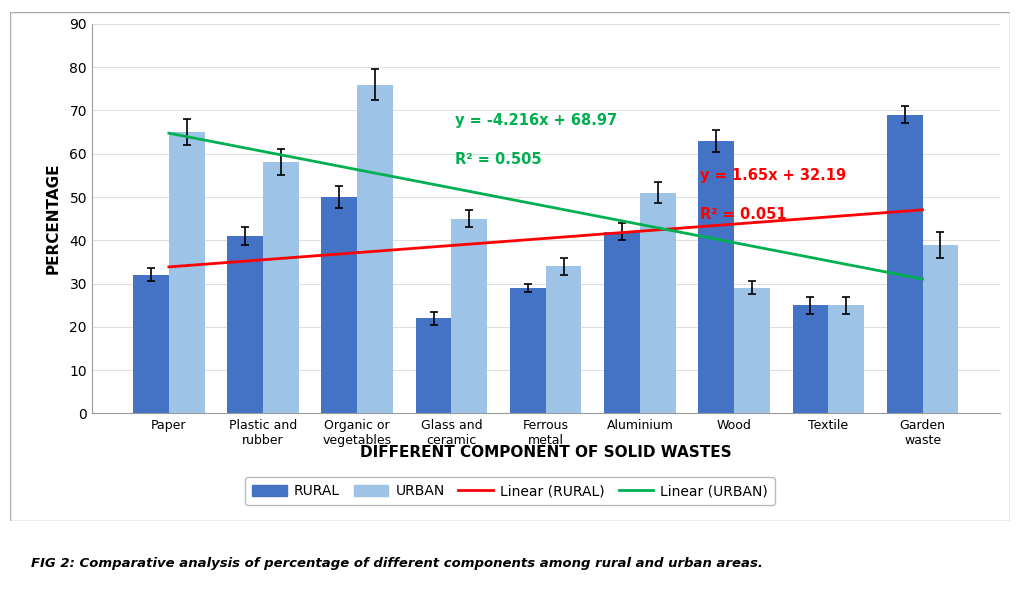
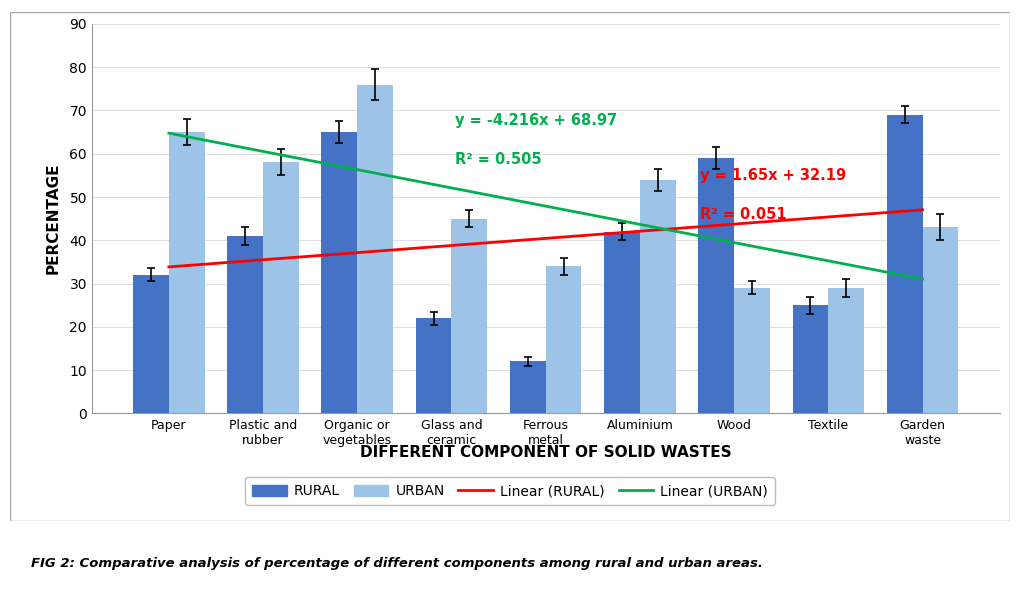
RURAL/Organic or vegetables: 50 -> 65
RURAL/Ferrous metal: 29 -> 12
URBAN/Aluminium: 51 -> 54
RURAL/Wood: 63 -> 59
URBAN/Textile: 25 -> 29
URBAN/Garden waste: 39 -> 43
